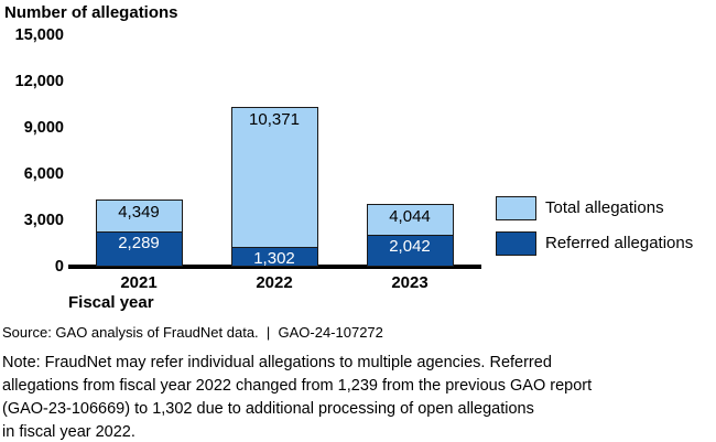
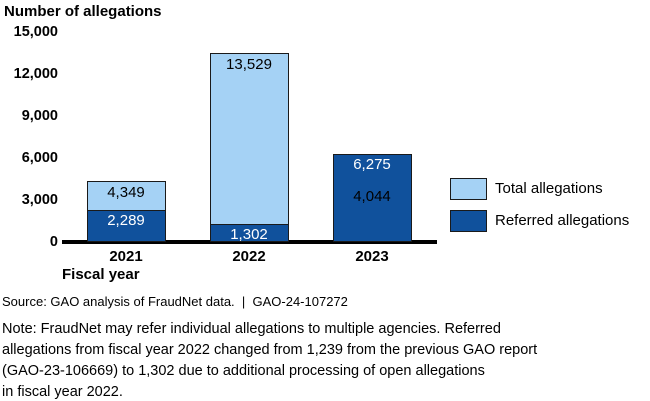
Total allegations/2022: 10,371 -> 13,529
Referred allegations/2023: 2,042 -> 6,275
